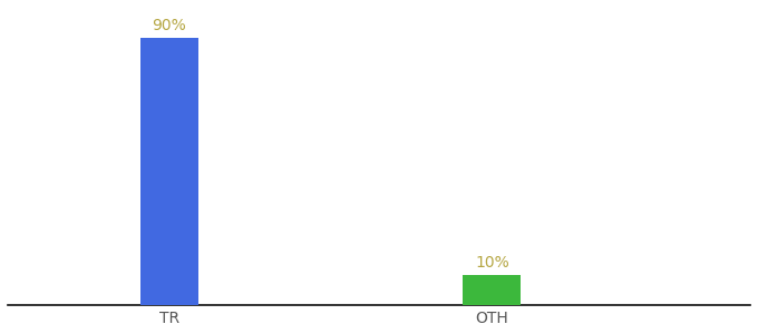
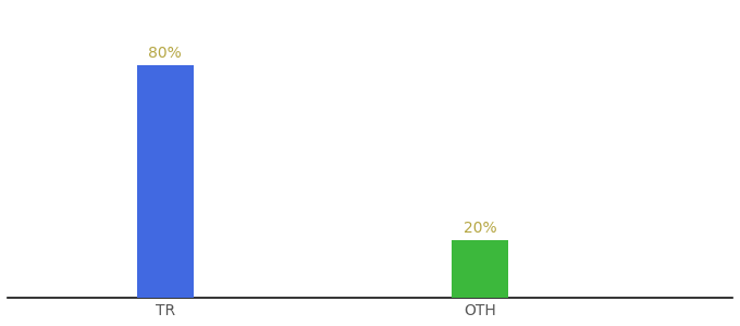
TR: 90% -> 80%
OTH: 10% -> 20%
